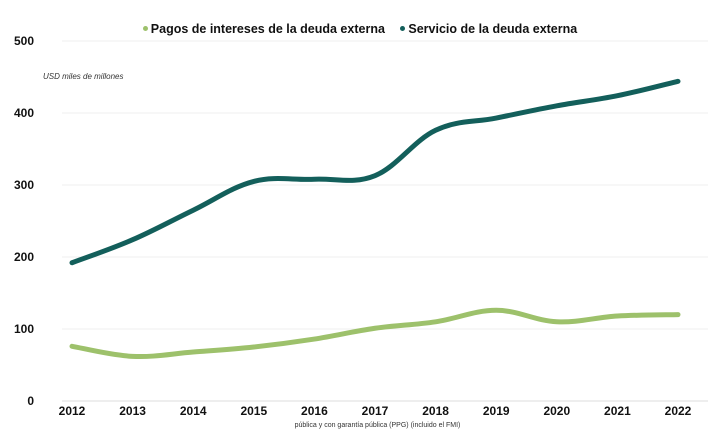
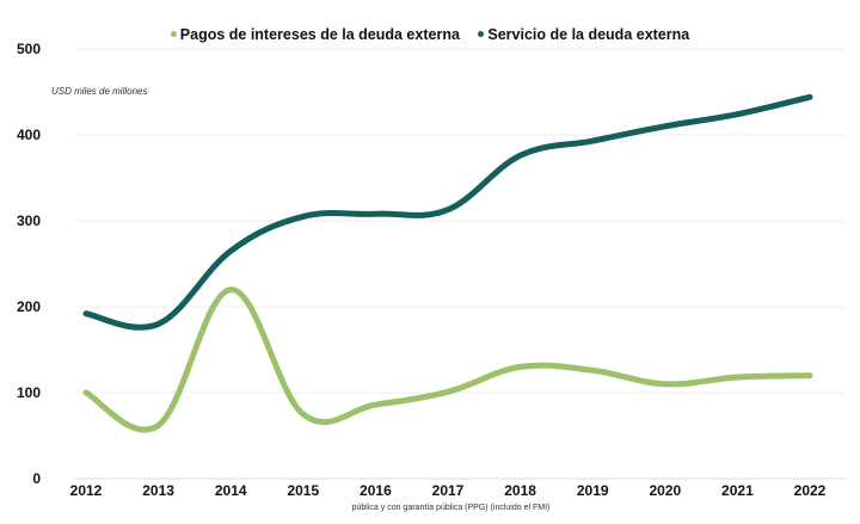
Pagos de intereses de la deuda externa/2012: 80 -> 100
Servicio de la deuda externa/2013: 220 -> 180
Pagos de intereses de la deuda externa/2014: 70 -> 220
Pagos de intereses de la deuda externa/2018: 110 -> 130
